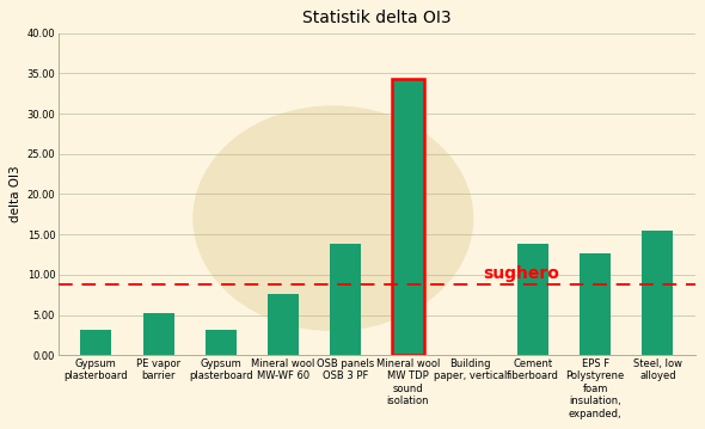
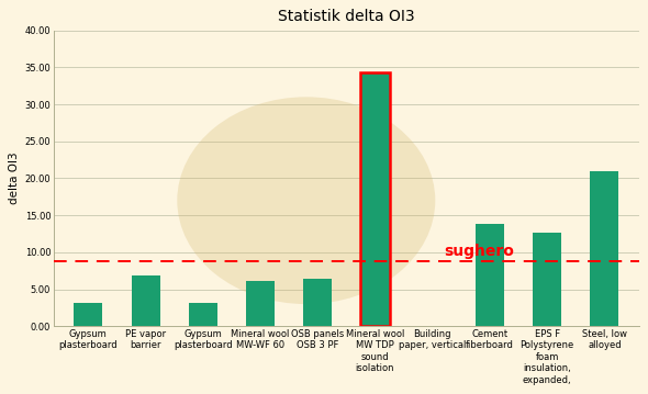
PE vapor barrier: 5.2 -> 6.9
Mineral wool MW-WF 60: 7.6 -> 6.1
OSB panels OSB 3 PF: 13.8 -> 6.4
Steel, low alloyed: 15.4 -> 20.9
